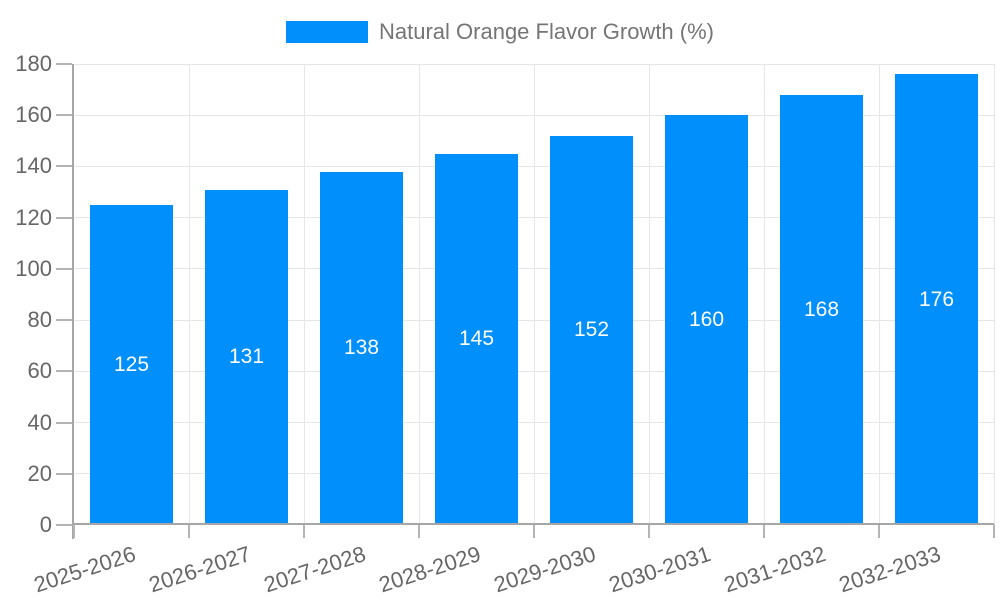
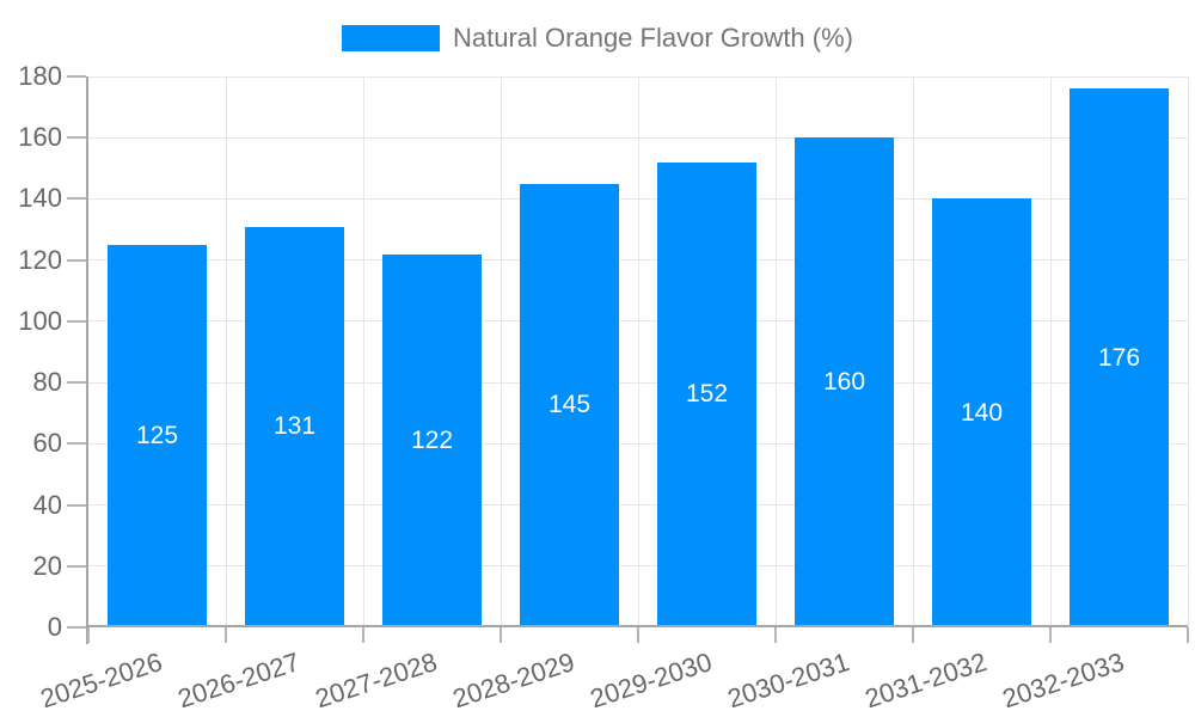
2027-2028: 138 -> 122
2031-2032: 168 -> 140
